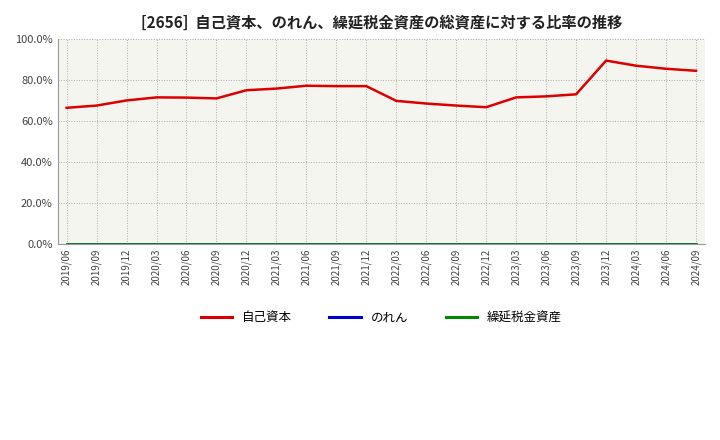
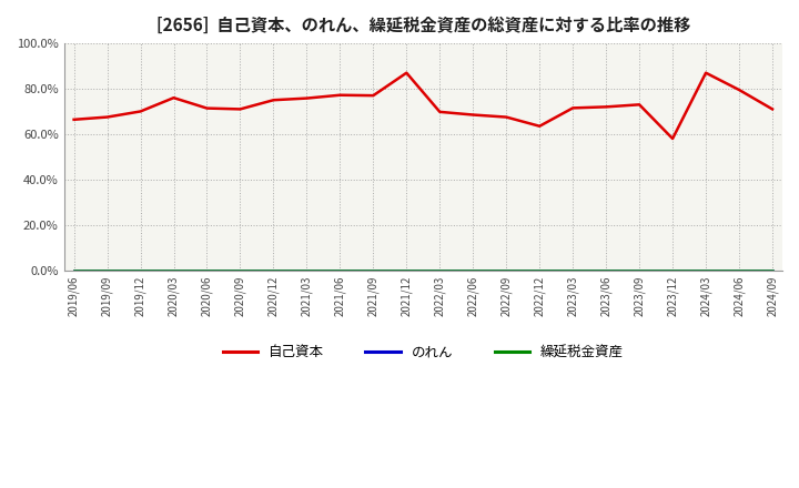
自己資本/2020/03: 71.5% -> 76.0%
自己資本/2021/12: 77.0% -> 87.0%
自己資本/2022/12: 66.7% -> 63.5%
自己資本/2023/12: 89.5% -> 58.0%
自己資本/2024/06: 85.5% -> 79.5%
自己資本/2024/09: 84.5% -> 71.0%
